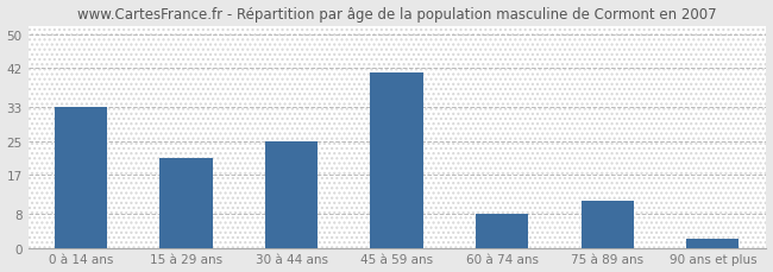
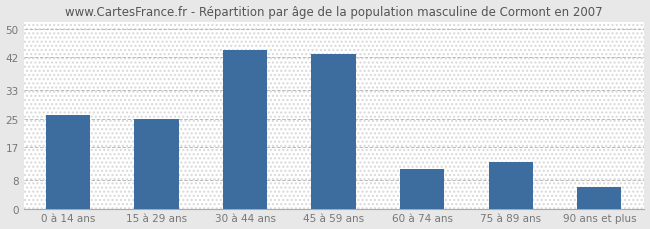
0 à 14 ans: 33 -> 26
15 à 29 ans: 21 -> 25
30 à 44 ans: 25 -> 44
45 à 59 ans: 41 -> 43
60 à 74 ans: 8 -> 11
75 à 89 ans: 11 -> 13
90 ans et plus: 2 -> 6
